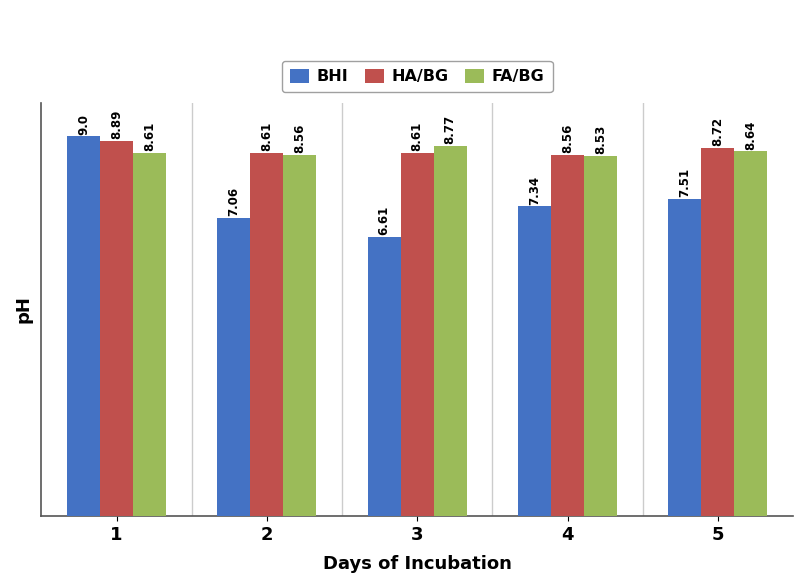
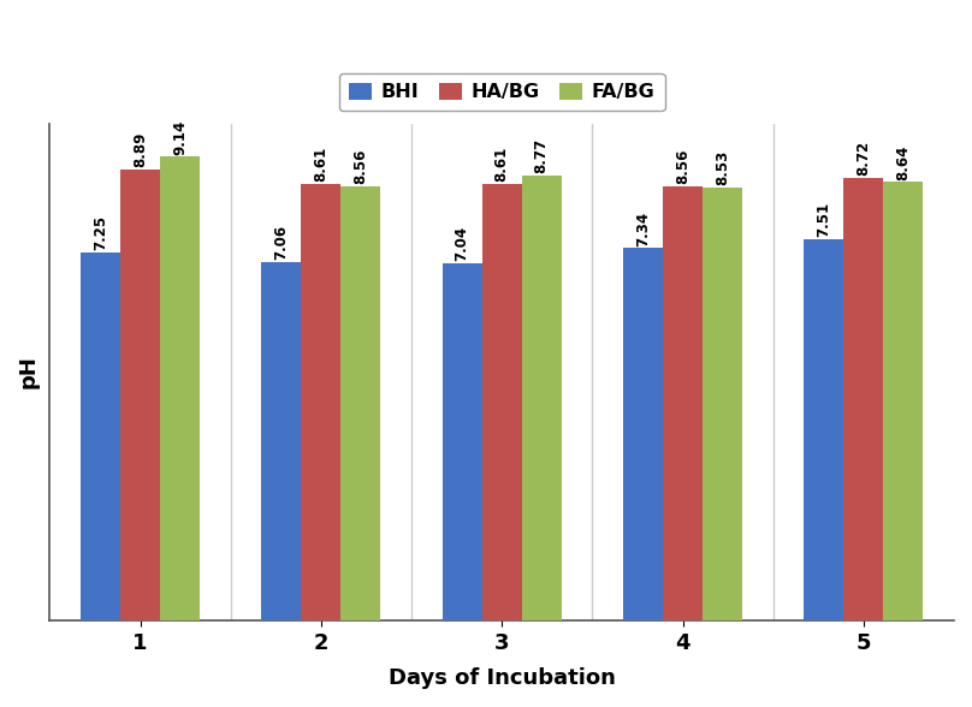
BHI/1: 9.0 -> 7.25
FA/BG/1: 8.61 -> 9.14
BHI/3: 6.61 -> 7.04
